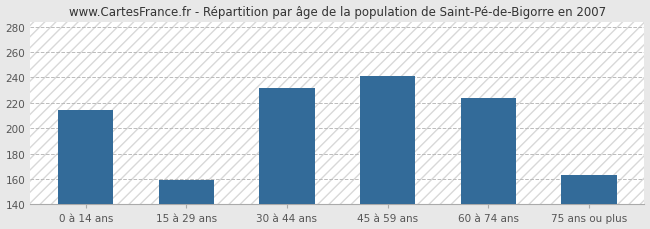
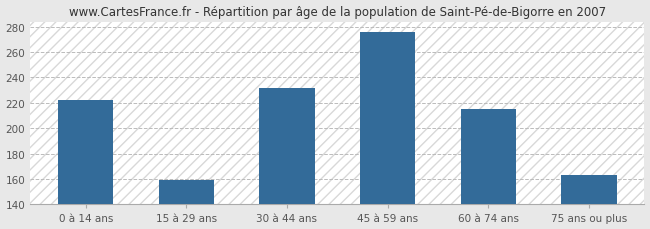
0 à 14 ans: 214 -> 222
45 à 59 ans: 241 -> 276
60 à 74 ans: 224 -> 215
